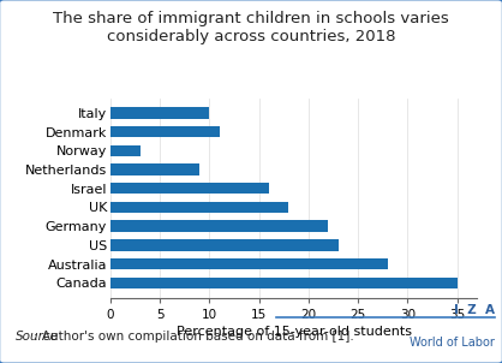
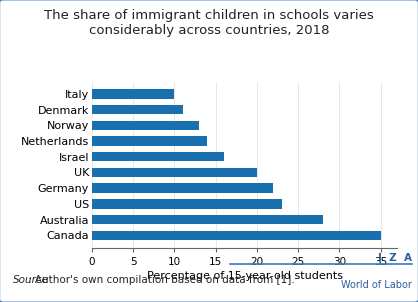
Norway: 3 -> 13
Netherlands: 9 -> 14
UK: 18 -> 20
